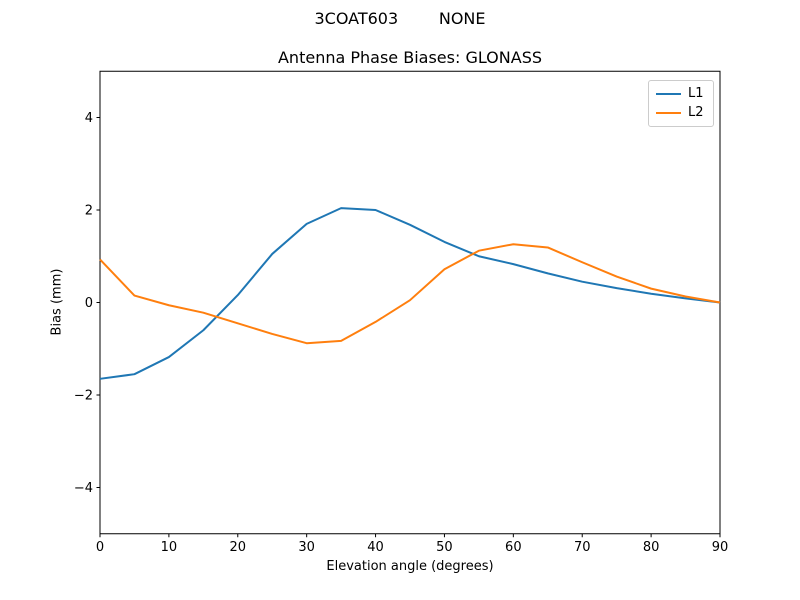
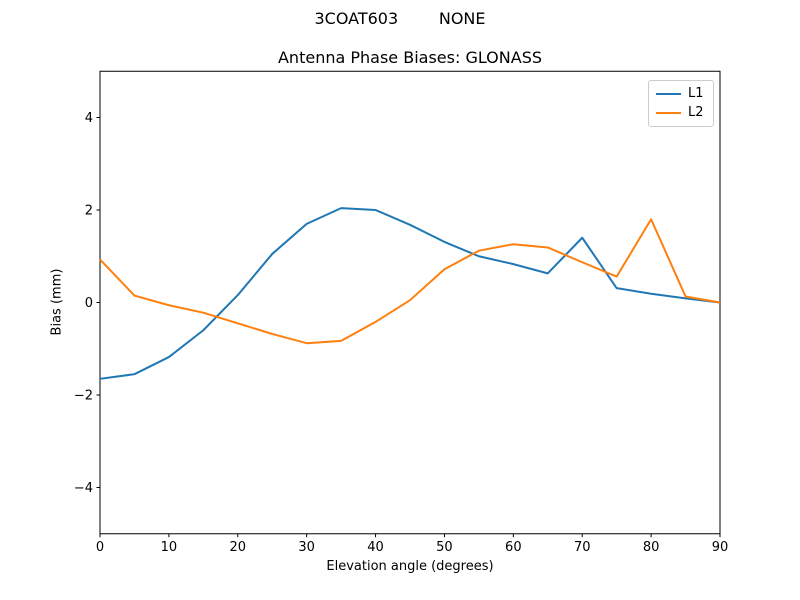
L1/70: 0.5 -> 1.4
L2/80: 0.3 -> 1.8
